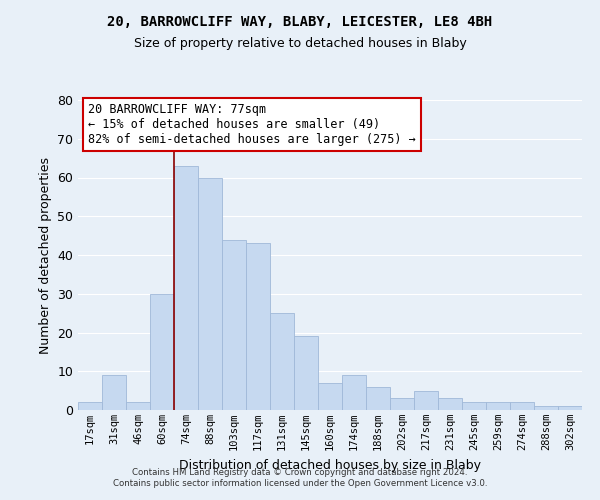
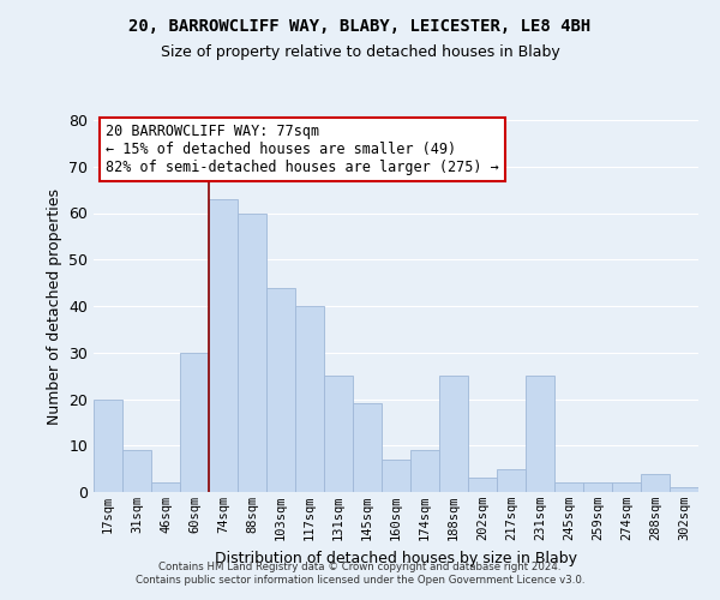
17sqm: 2 -> 20
117sqm: 43 -> 40
188sqm: 6 -> 25
231sqm: 3 -> 25
288sqm: 1 -> 4
